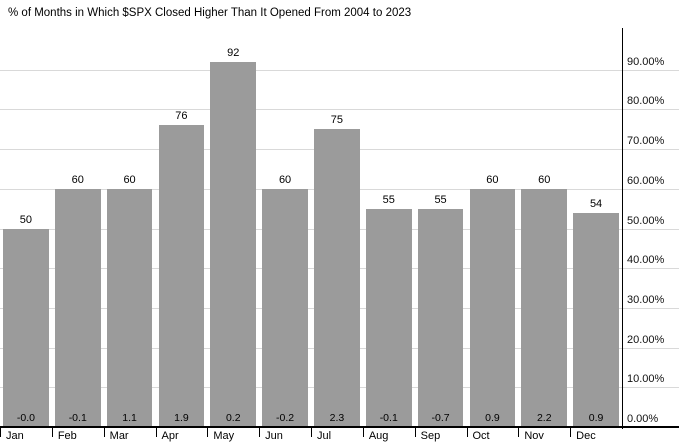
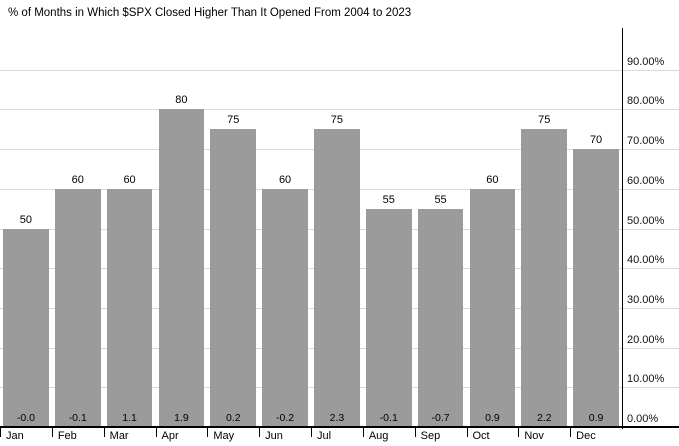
Apr: 76 -> 80
May: 92 -> 75
Nov: 60 -> 75
Dec: 54 -> 70
